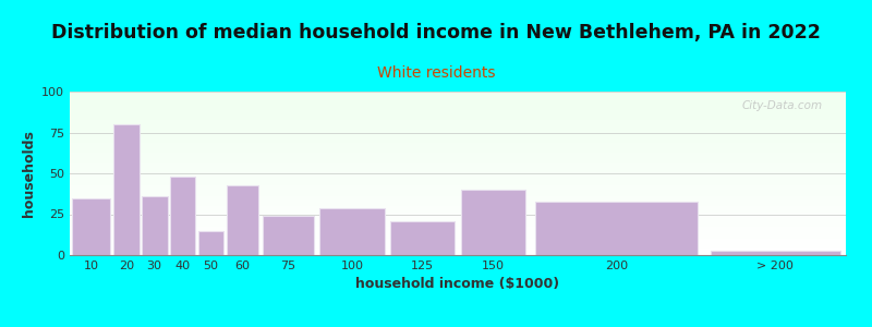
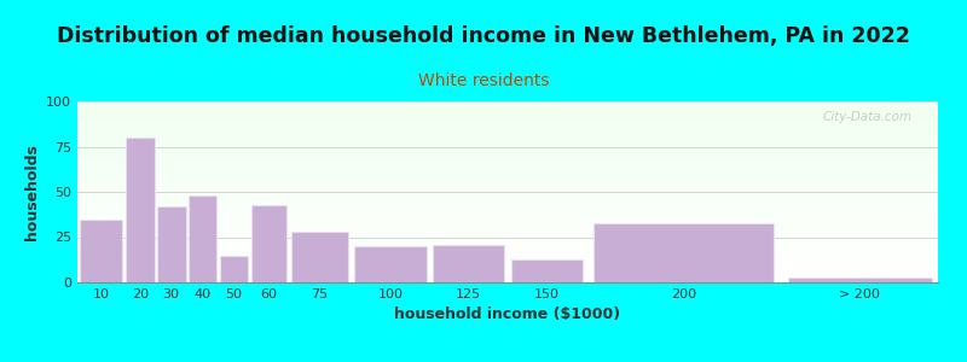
30: 36 -> 42
75: 24 -> 28
100: 29 -> 20
150: 40 -> 13
